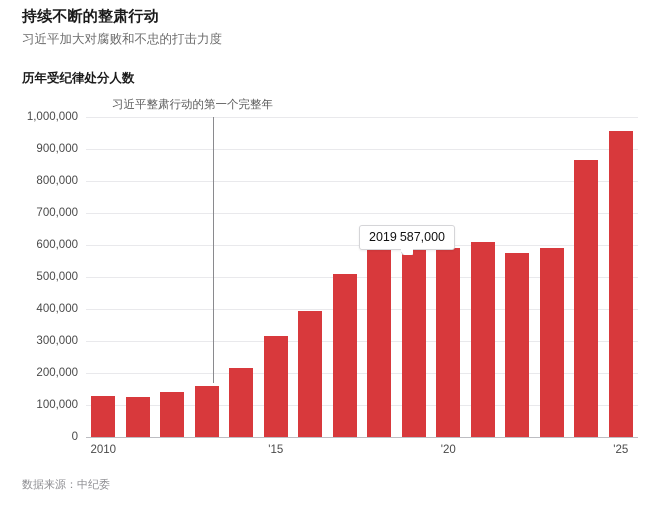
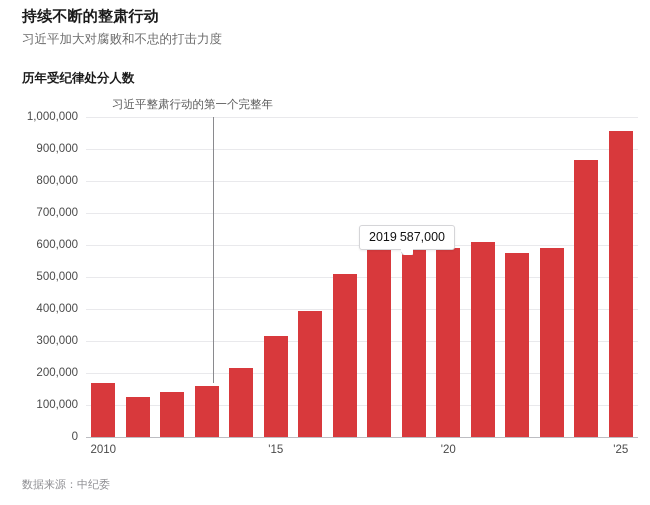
2010: 130000 -> 170000
